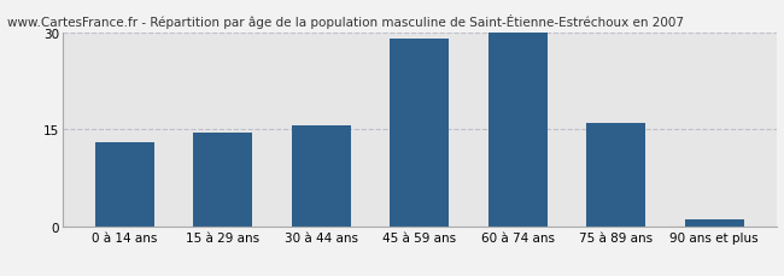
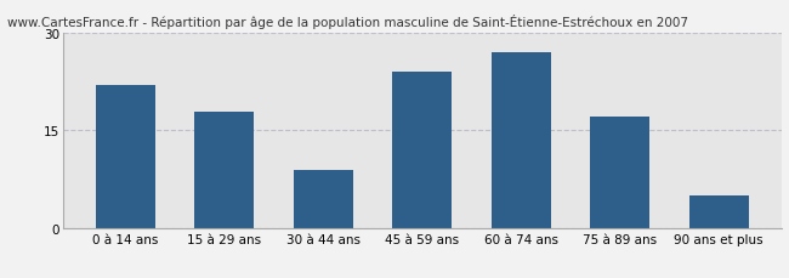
0 à 14 ans: 13.0 -> 22.0
15 à 29 ans: 14.5 -> 17.8
30 à 44 ans: 15.5 -> 8.8
45 à 59 ans: 29.0 -> 24.0
60 à 74 ans: 30.0 -> 27.0
75 à 89 ans: 16.0 -> 17.0
90 ans et plus: 1.0 -> 5.0
